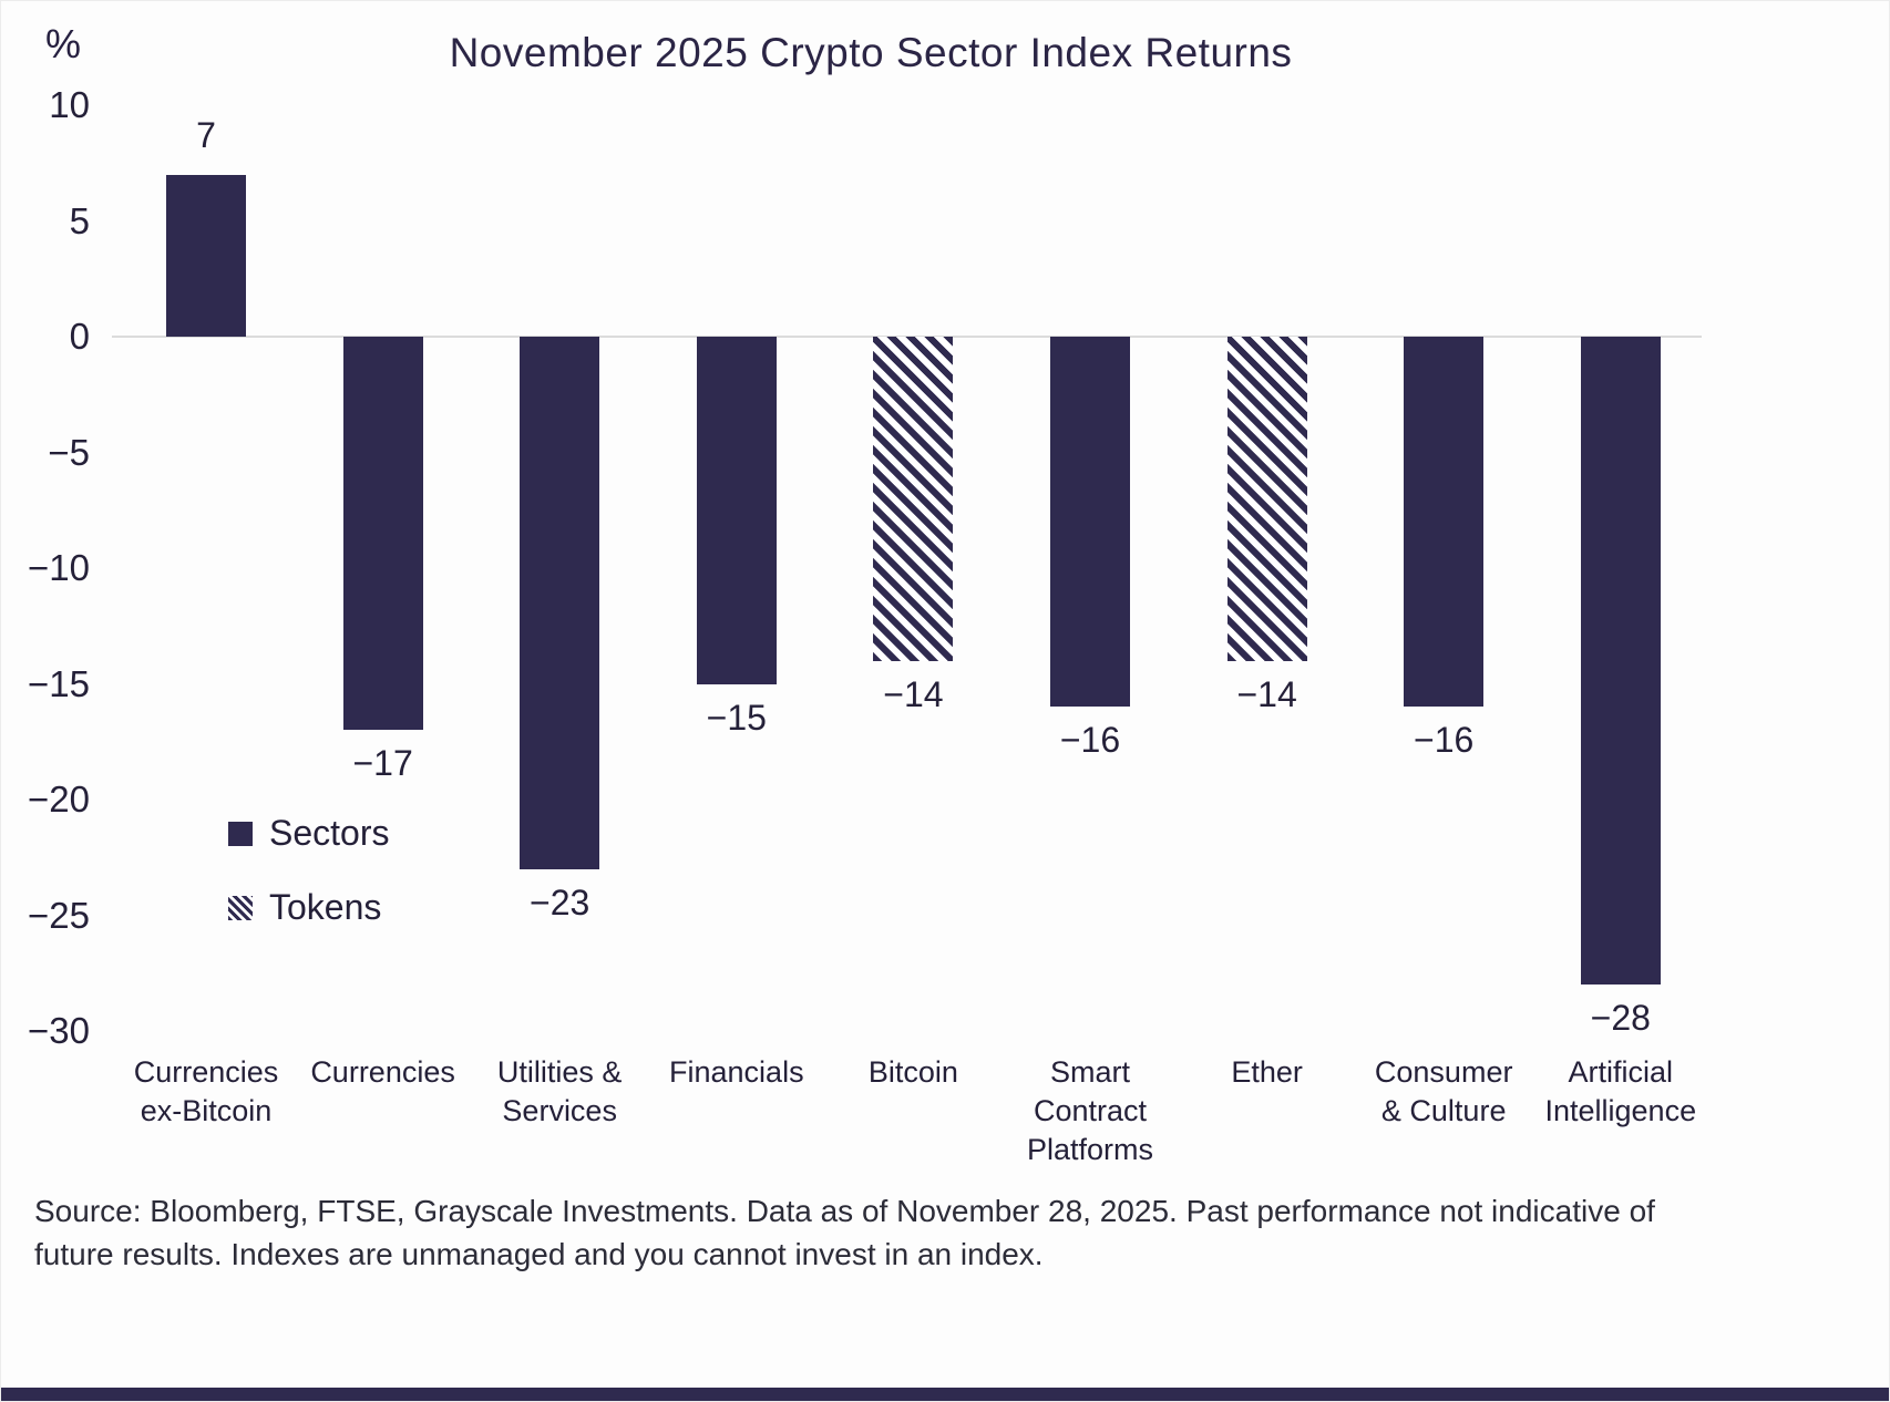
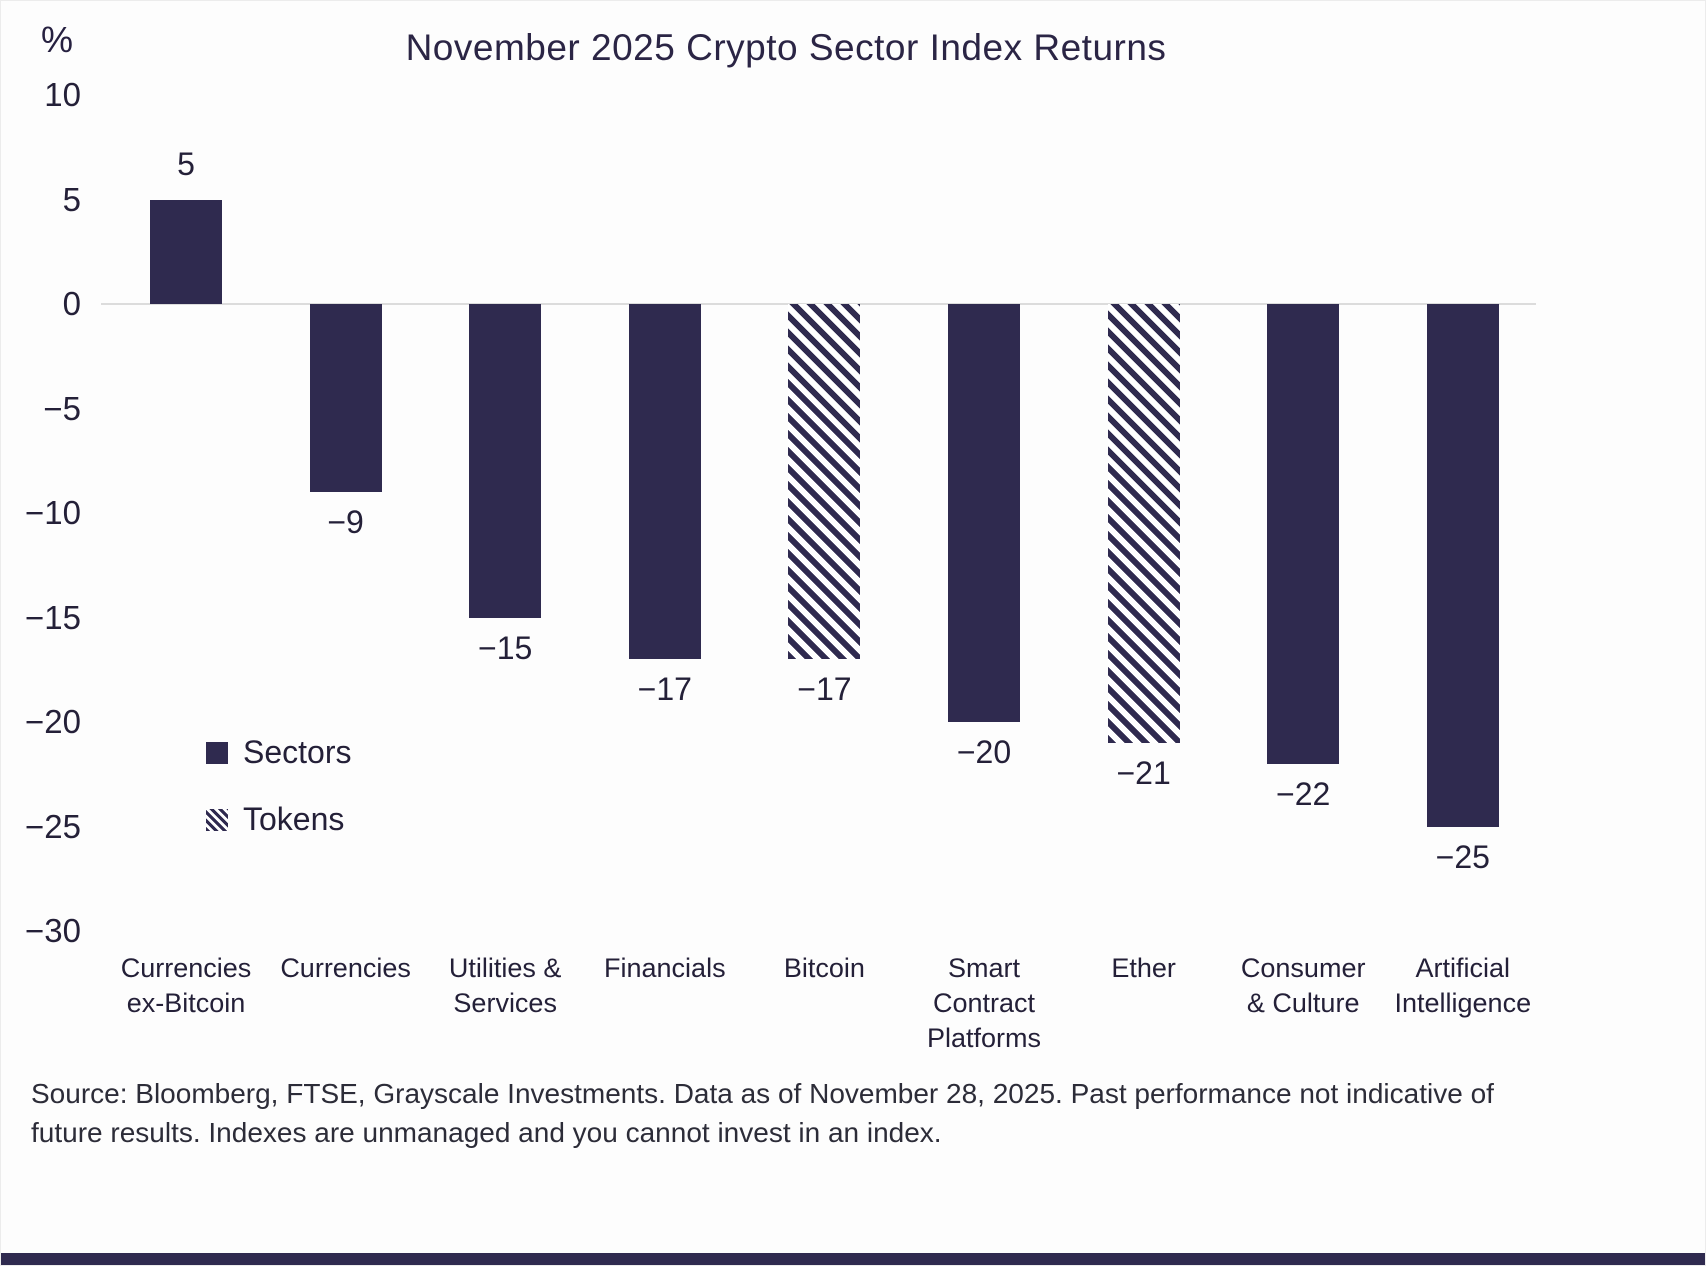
Currencies ex-Bitcoin: 7 -> 5
Currencies: −17 -> −9
Utilities & Services: −23 -> −15
Financials: −15 -> −17
Bitcoin: −14 -> −17
Smart Contract Platforms: −16 -> −20
Ether: −14 -> −21
Consumer & Culture: −16 -> −22
Artificial Intelligence: −28 -> −25
